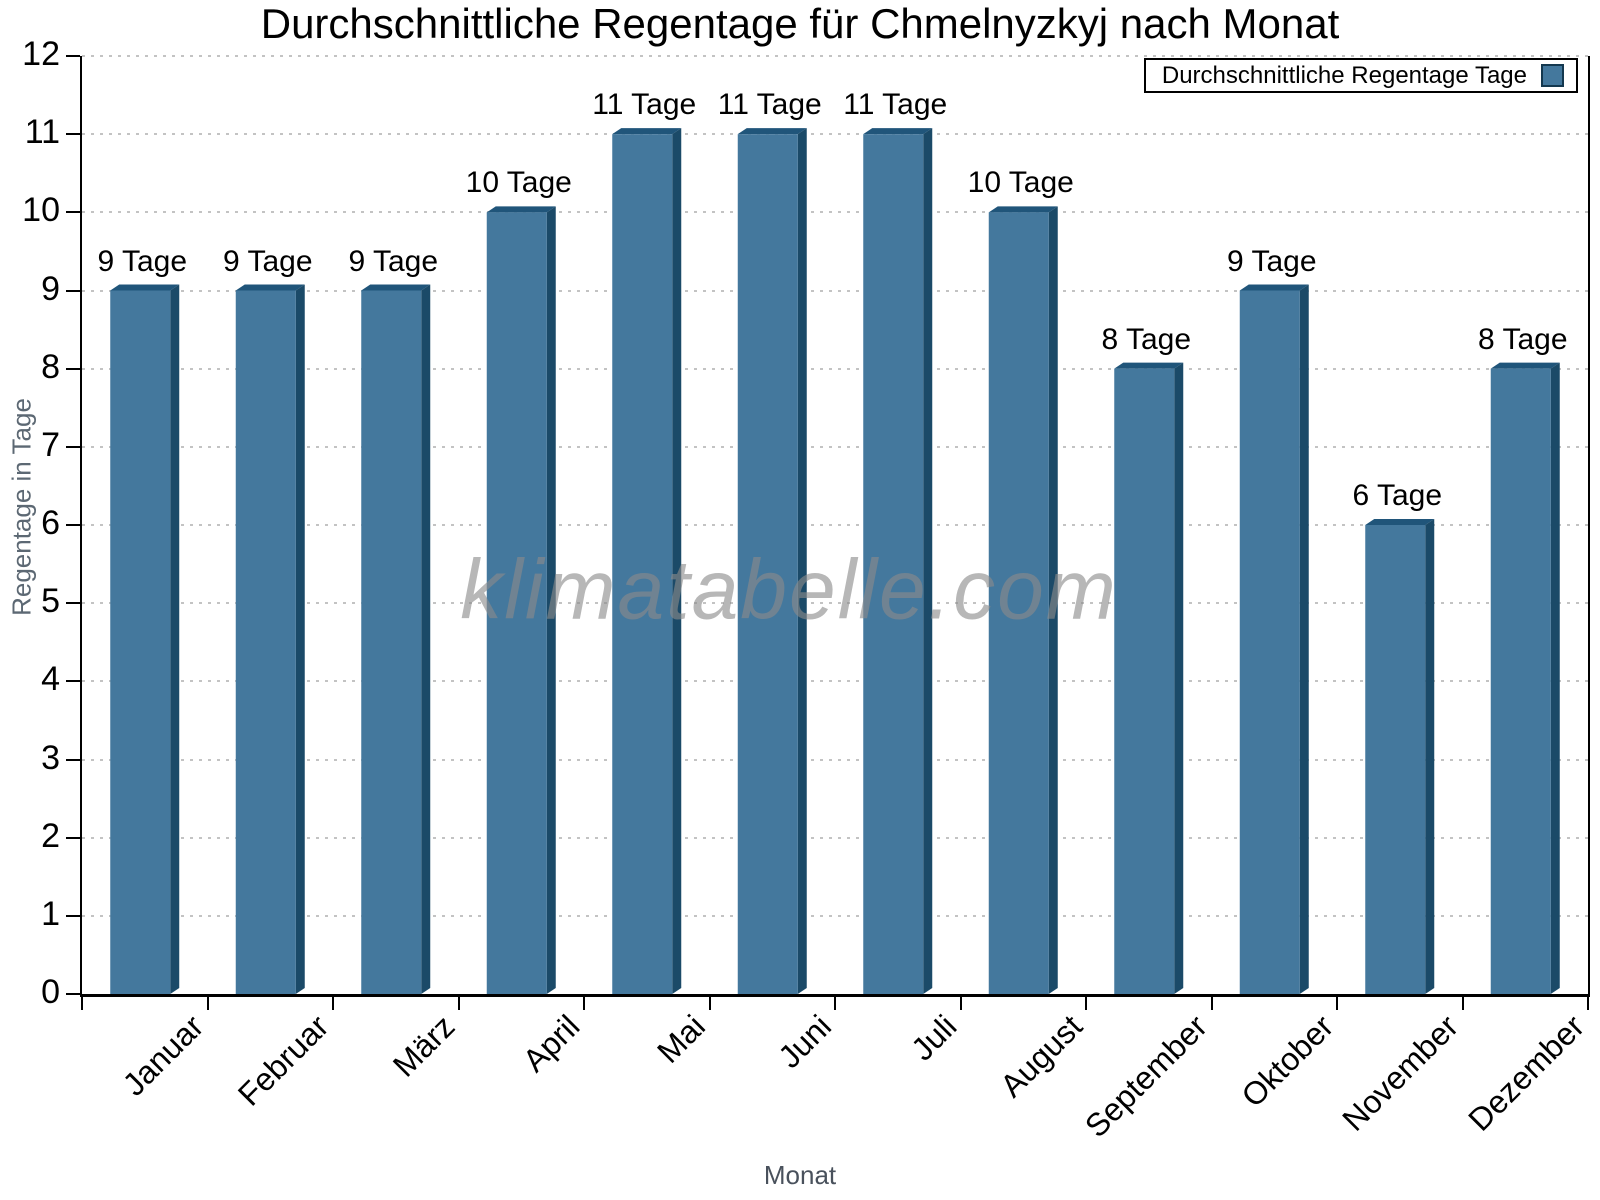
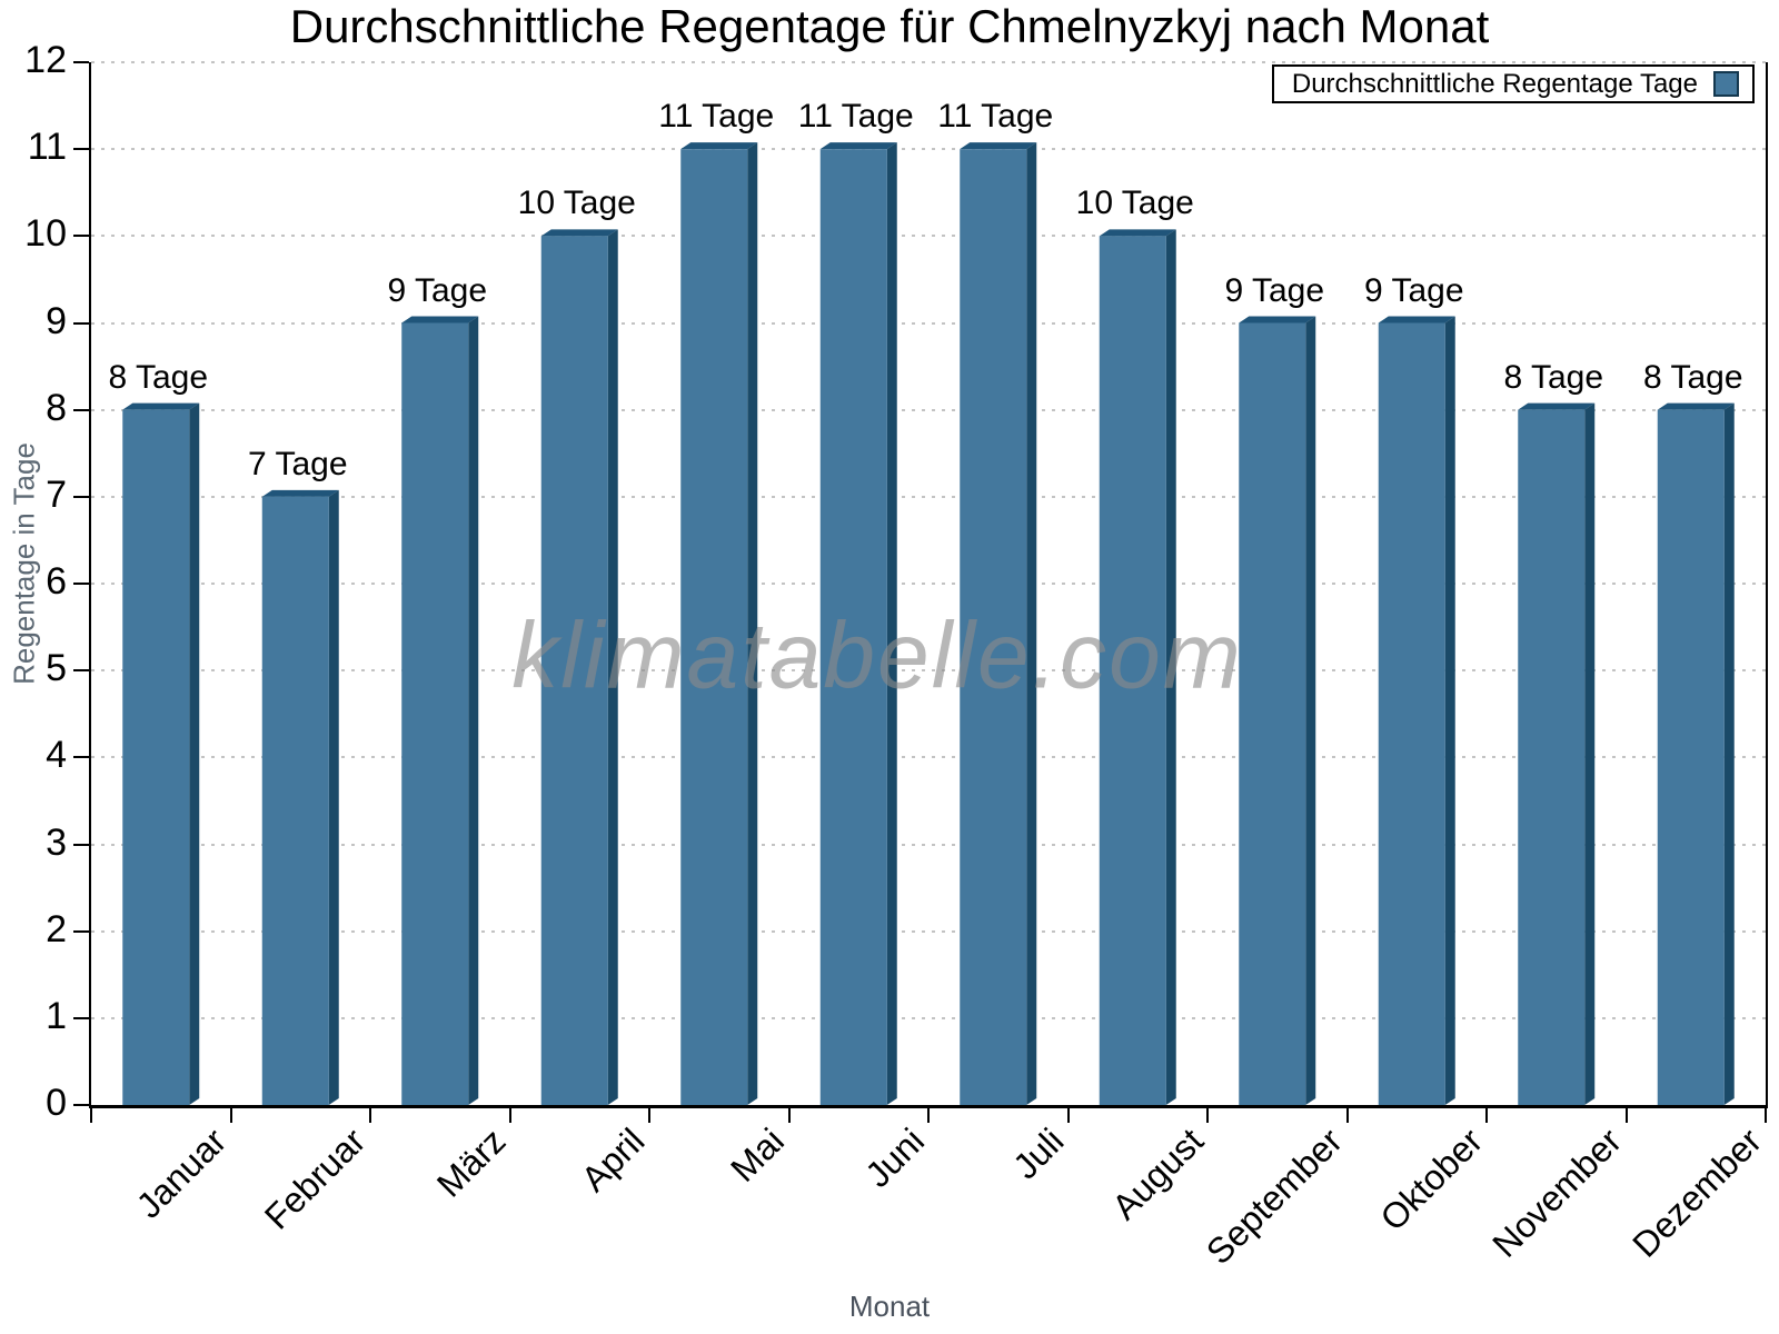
Januar: 9 -> 8
Februar: 9 -> 7
September: 8 -> 9
November: 6 -> 8
